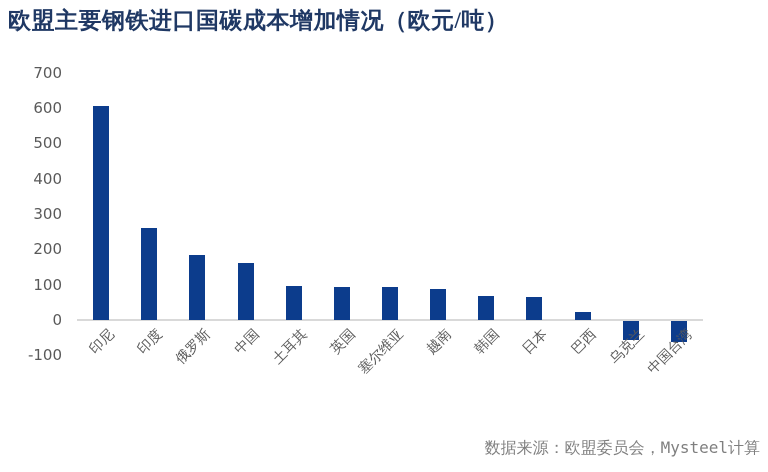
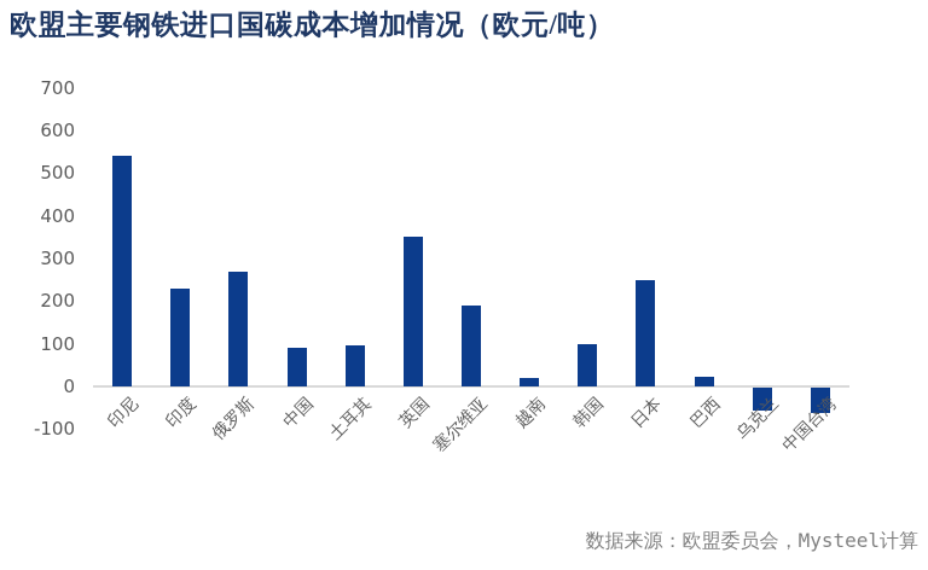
印尼: 600 -> 540
印度: 260 -> 230
俄罗斯: 180 -> 270
中国: 160 -> 90
英国: 90 -> 350
塞尔维亚: 90 -> 190
越南: 90 -> 20
韩国: 70 -> 100
日本: 60 -> 250
